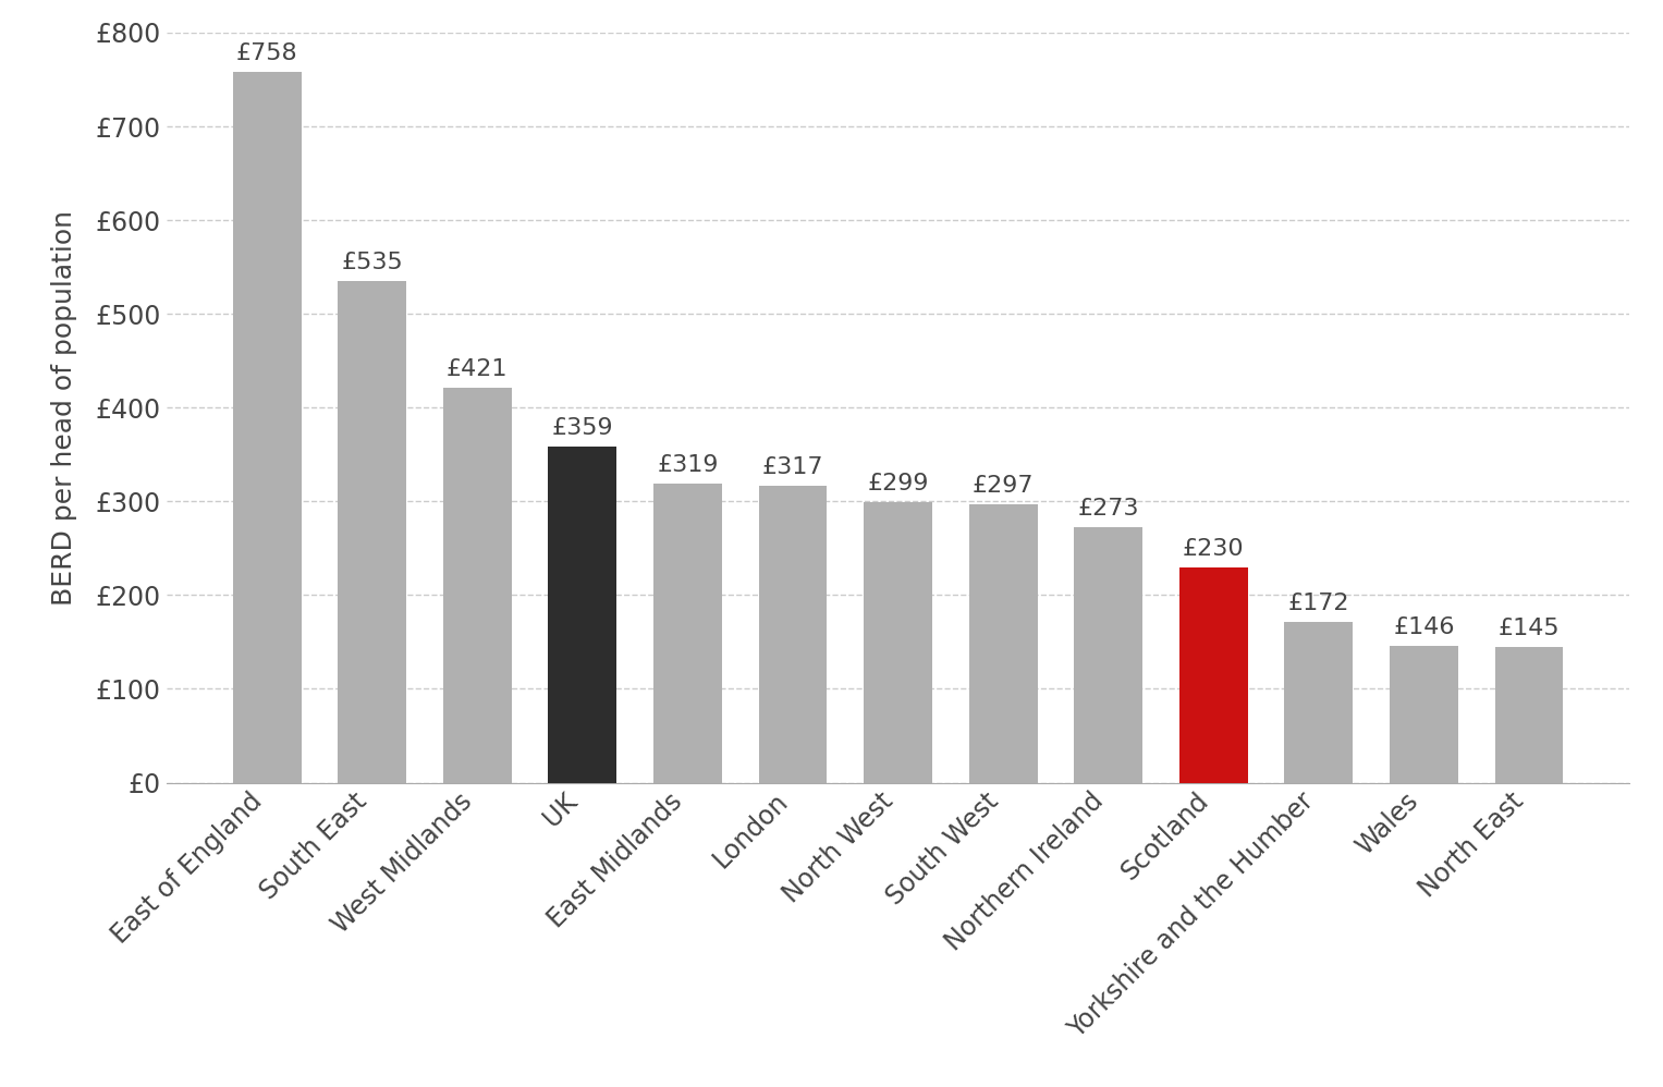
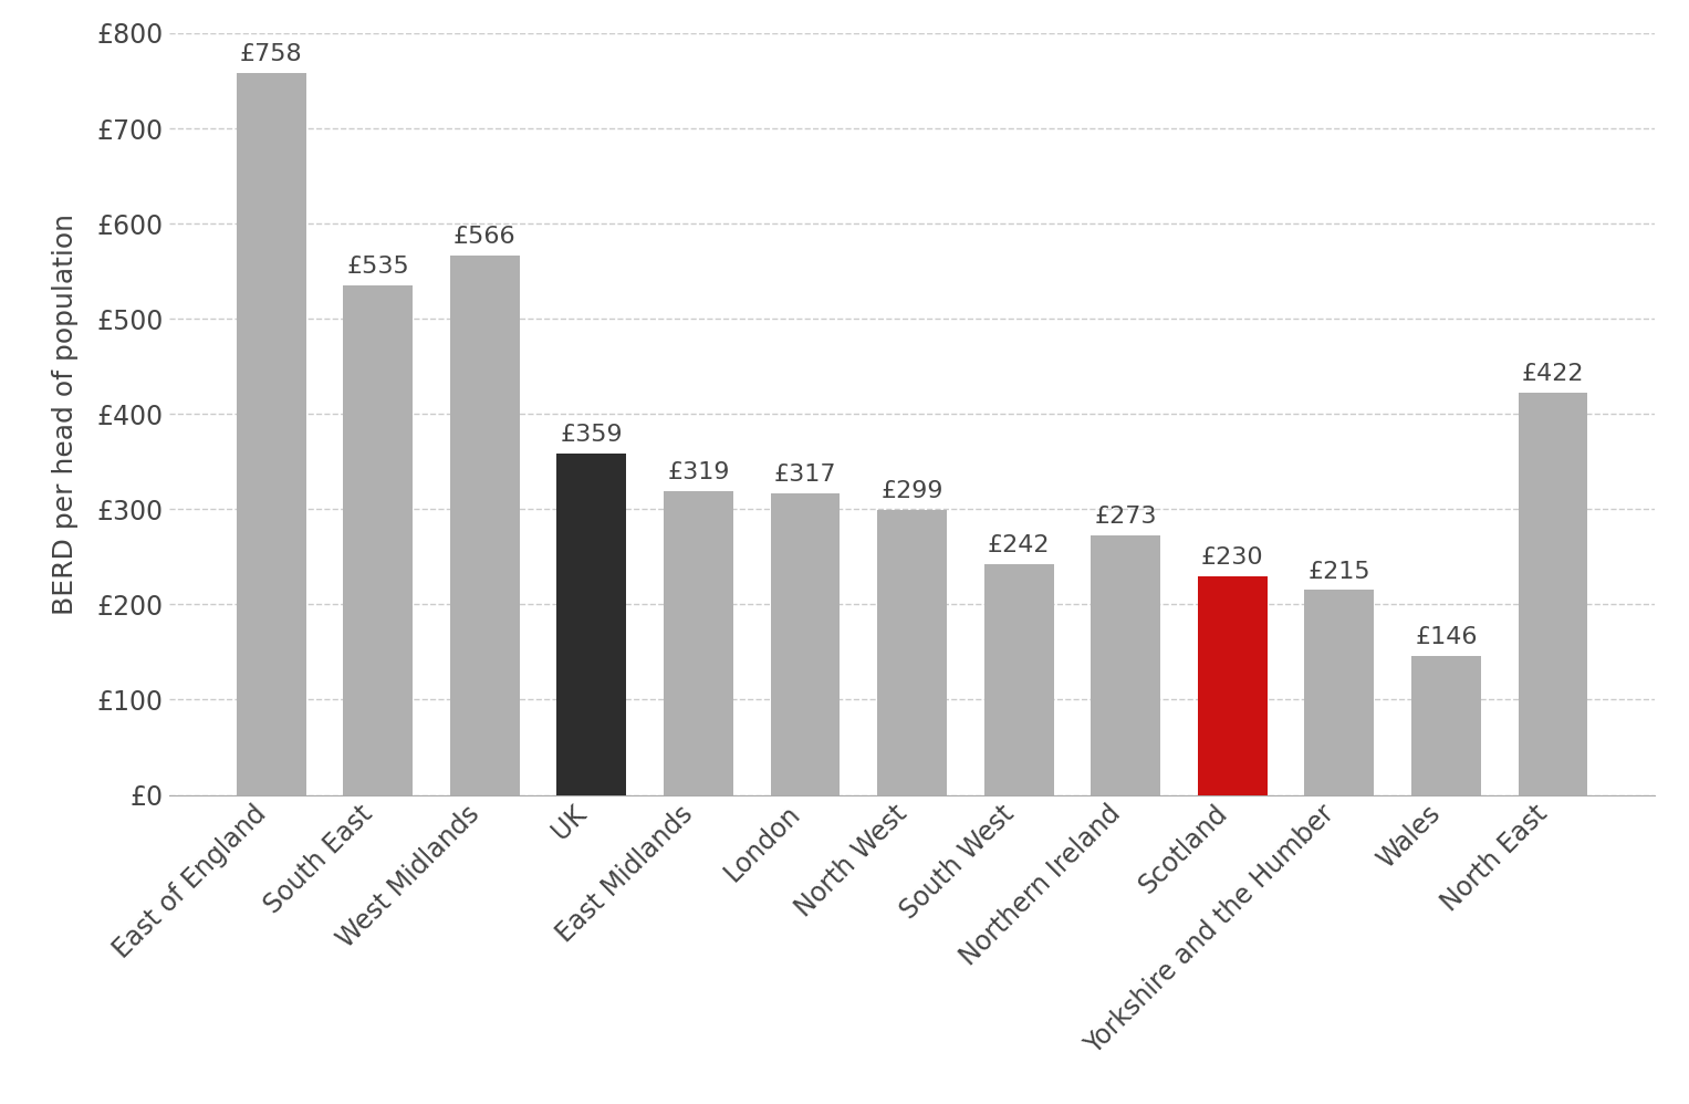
West Midlands: £421 -> £566
South West: £297 -> £242
Yorkshire and the Humber: £172 -> £215
North East: £145 -> £422
